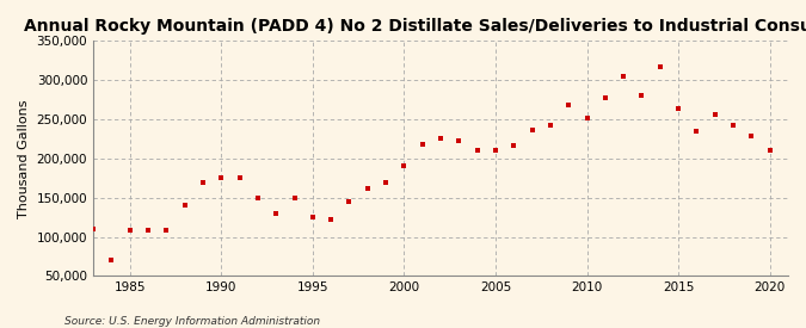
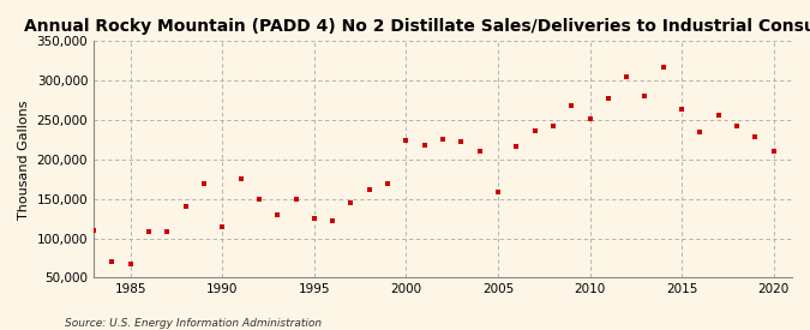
1985: 108,000 -> 68,000
1990: 175,000 -> 114,000
2000: 190,000 -> 224,000
2005: 210,000 -> 158,000
